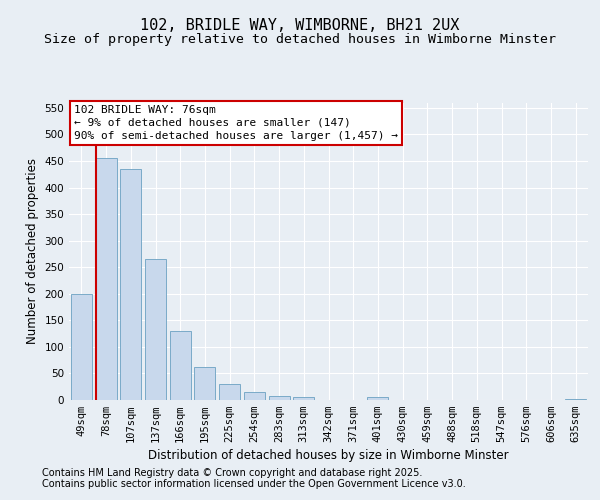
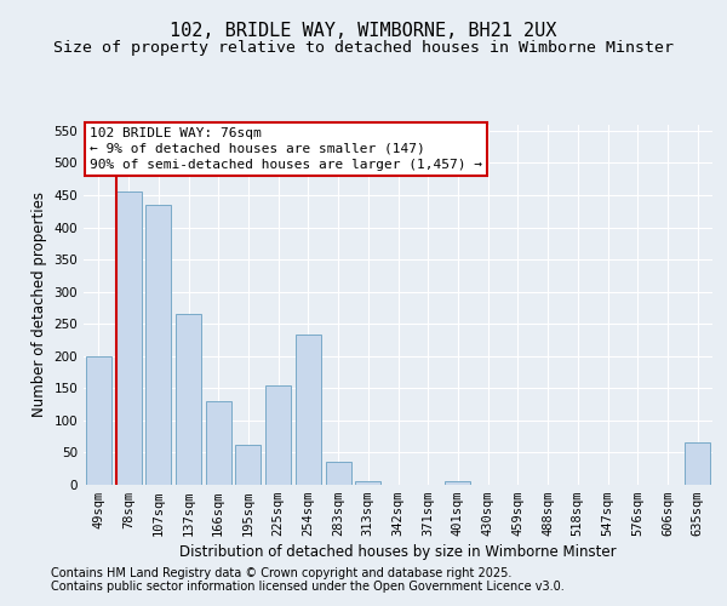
225sqm: 31 -> 154
254sqm: 15 -> 234
283sqm: 8 -> 36
635sqm: 1 -> 66
